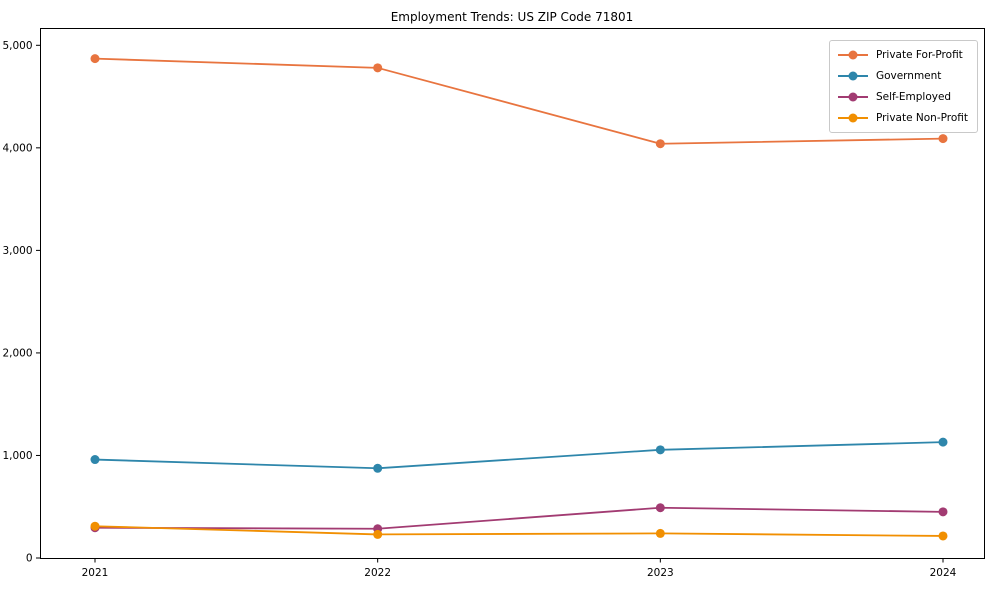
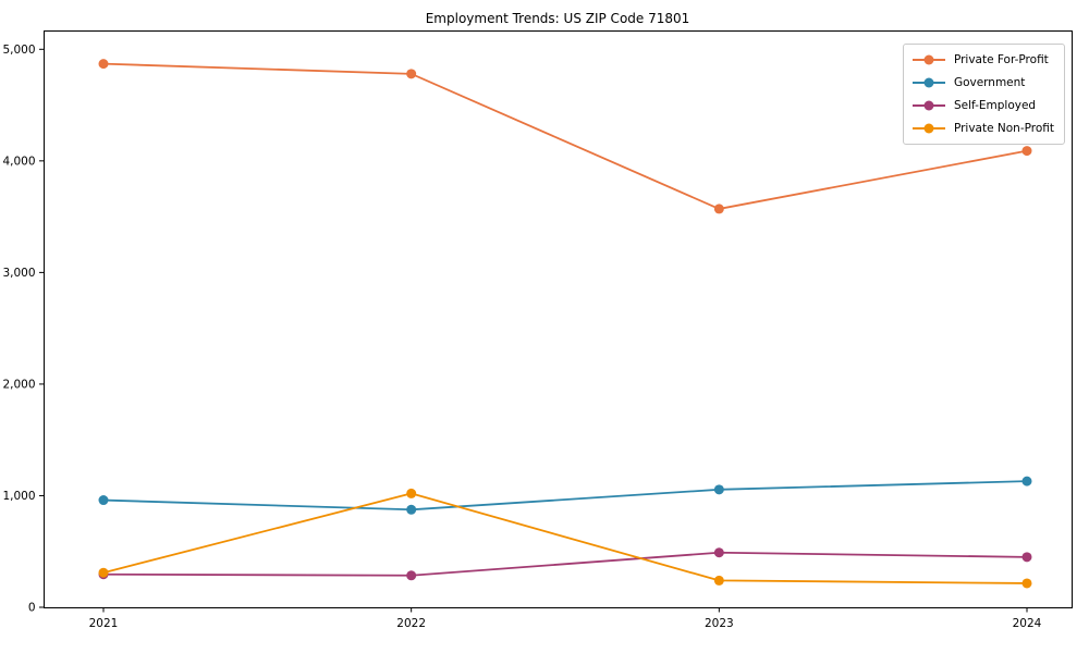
Private Non-Profit/2022: 230 -> 1020
Private For-Profit/2023: 4040 -> 3570
